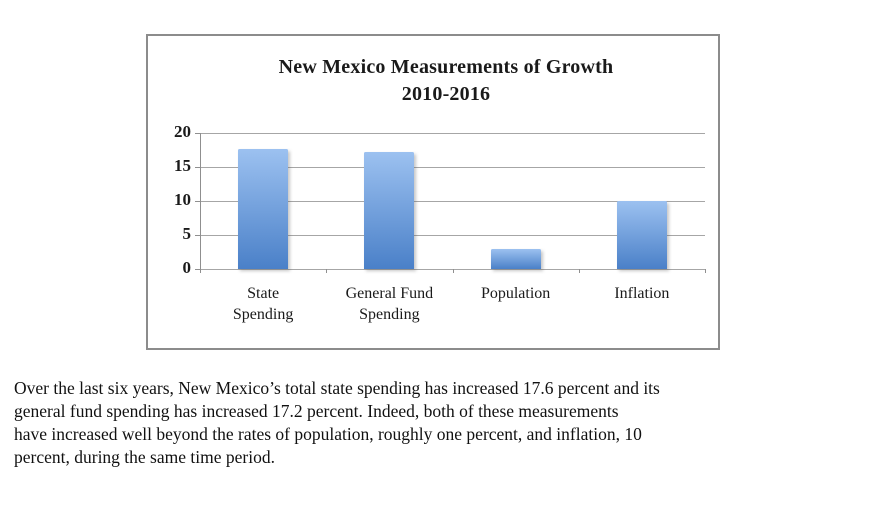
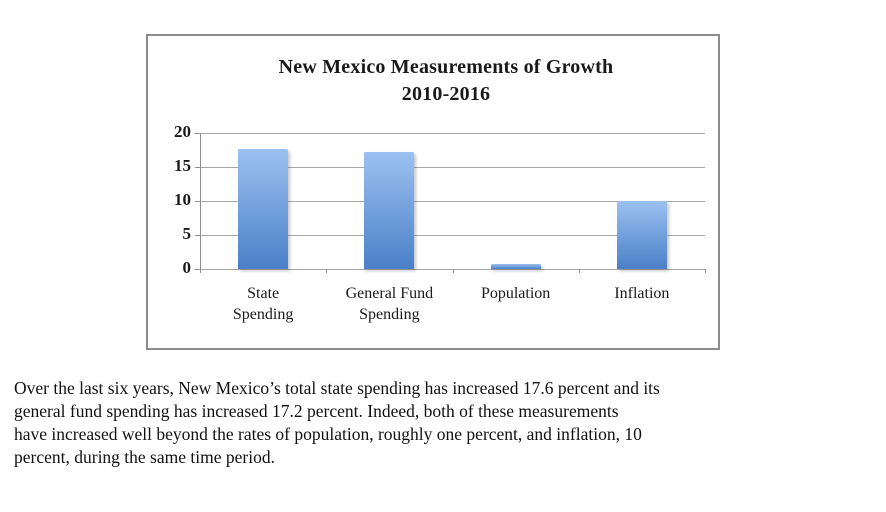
Population: 3 -> 1
